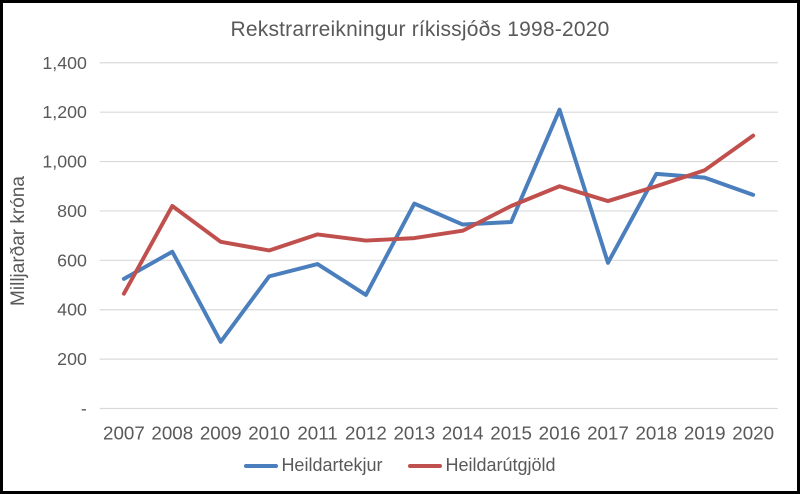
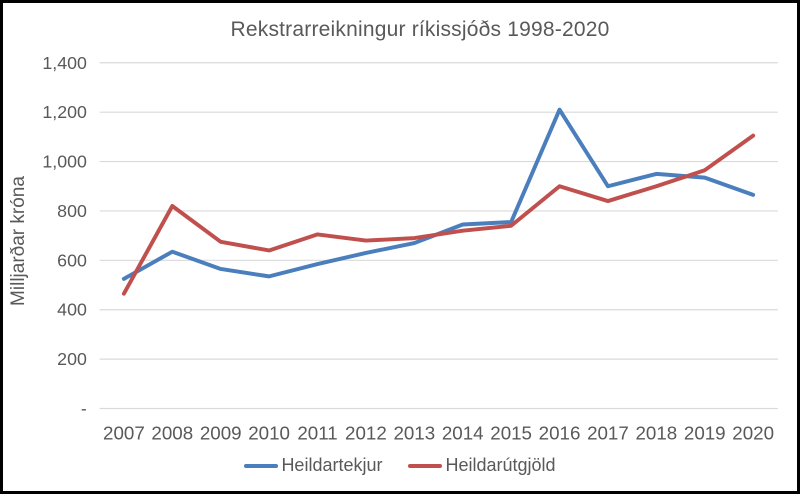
Heildartekjur/2009: 270 -> 560
Heildartekjur/2012: 460 -> 630
Heildartekjur/2013: 830 -> 670
Heildarútgjöld/2015: 820 -> 740
Heildartekjur/2017: 590 -> 900
